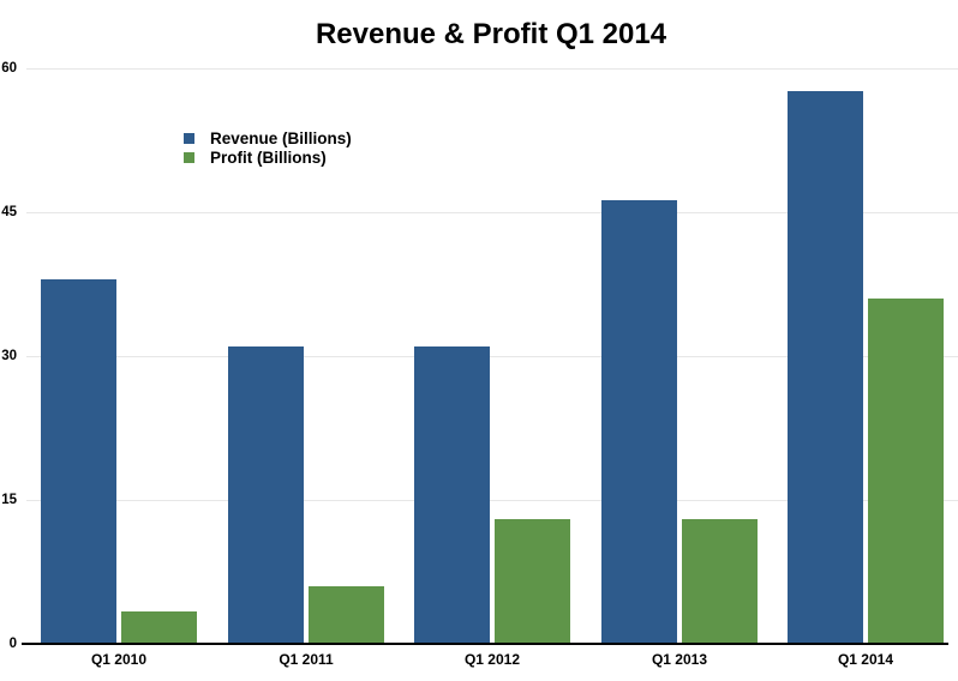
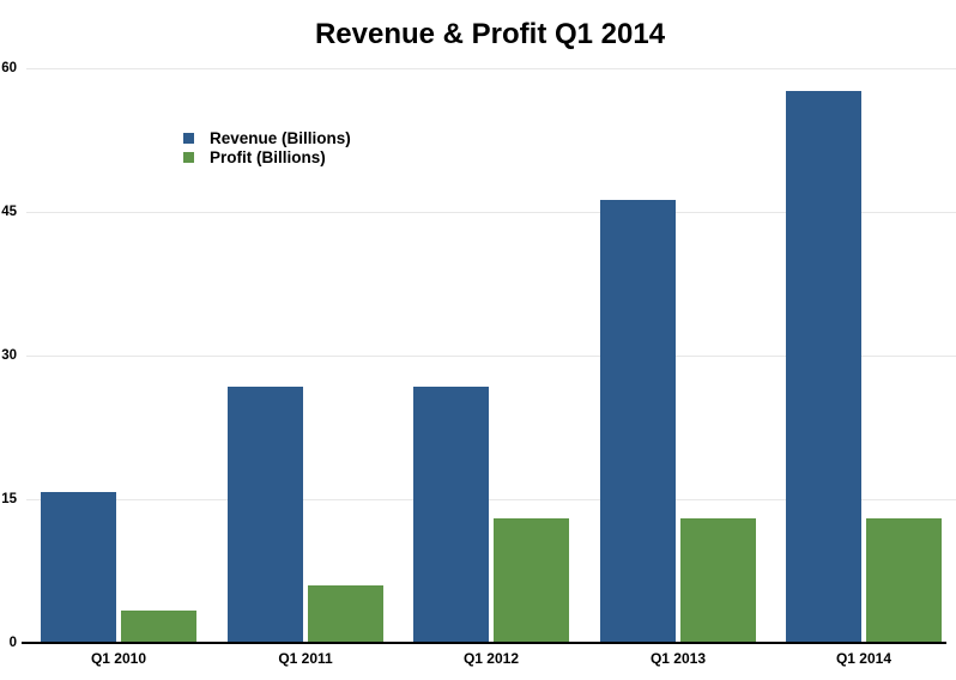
Revenue (Billions)/Q1 2010: 38 -> 16
Revenue (Billions)/Q1 2011: 31 -> 27
Revenue (Billions)/Q1 2012: 31 -> 27
Profit (Billions)/Q1 2014: 36 -> 13
